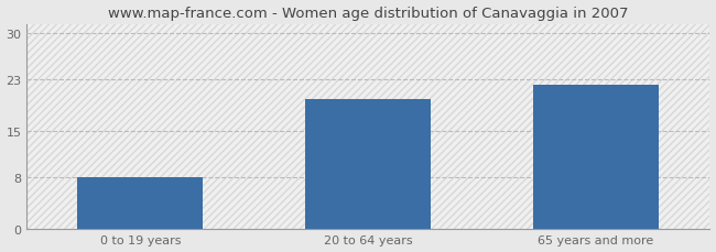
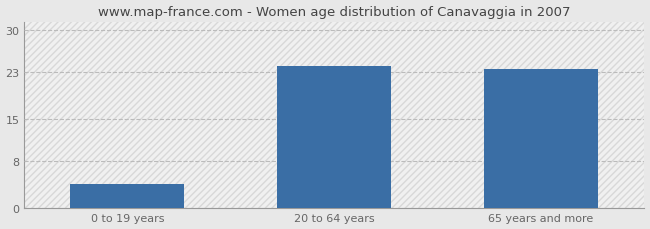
0 to 19 years: 8.0 -> 4.0
20 to 64 years: 20.0 -> 24.0
65 years and more: 22.2 -> 23.5
